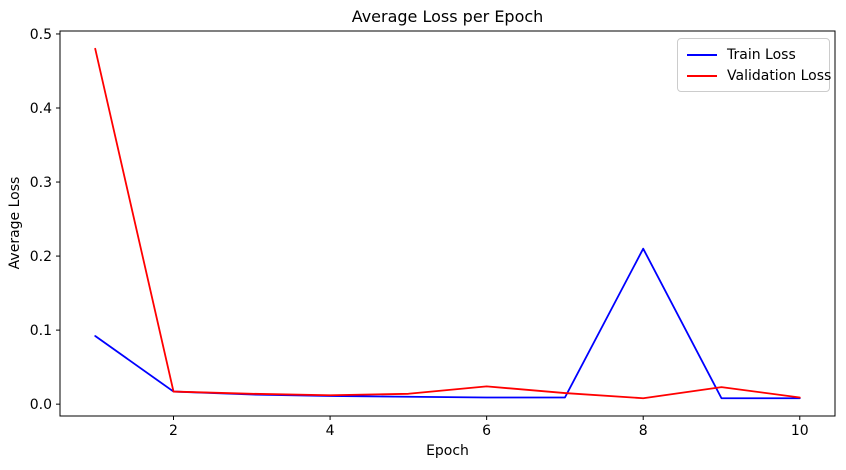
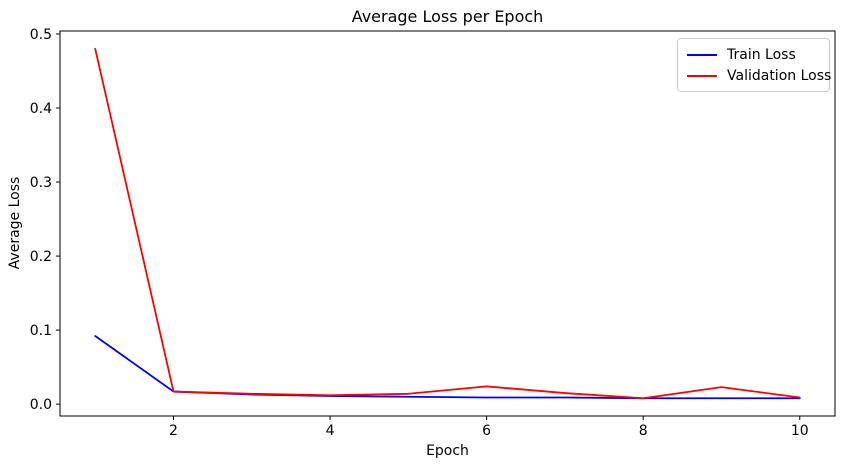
Train Loss/8: 0.21 -> 0.01
